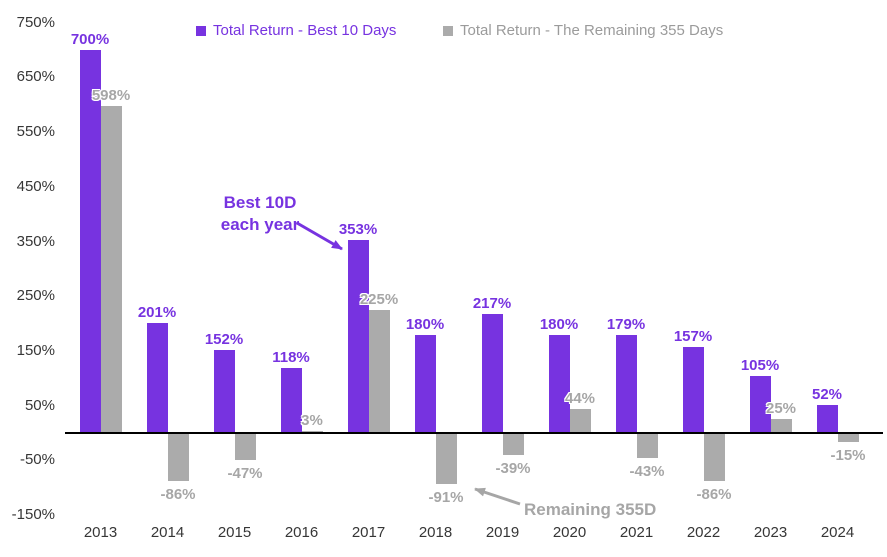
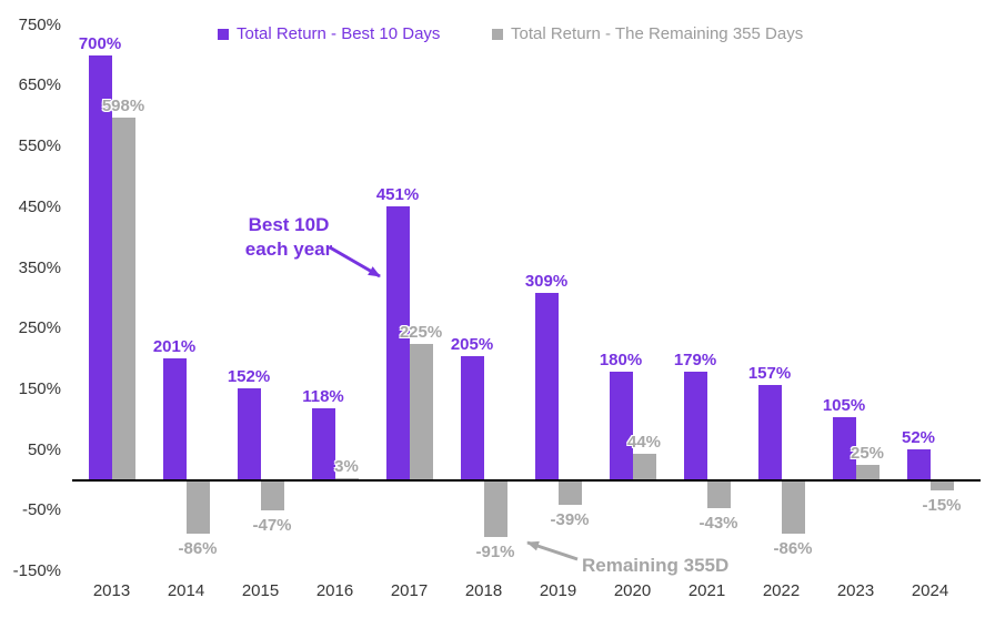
Total Return - Best 10 Days/2017: 353% -> 451%
Total Return - Best 10 Days/2018: 180% -> 205%
Total Return - Best 10 Days/2019: 217% -> 309%
